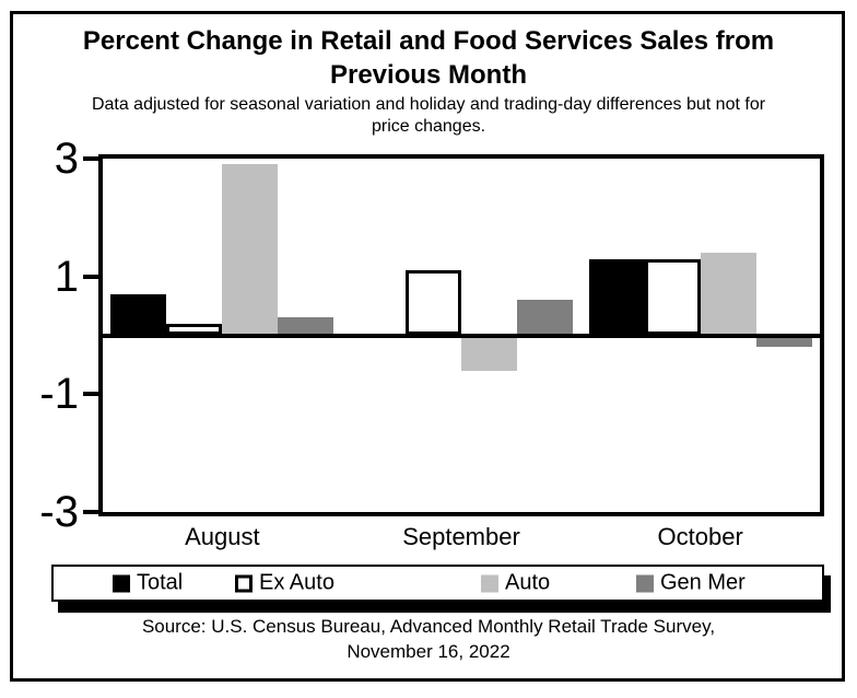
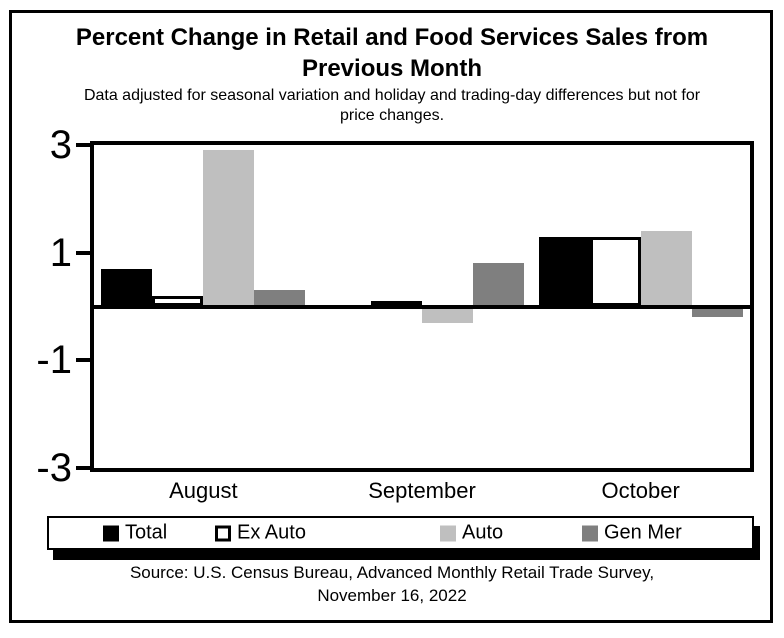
Ex Auto/September: 1.1 -> 0.1
Auto/September: -0.6 -> -0.3
Gen Mer/September: 0.6 -> 0.8
